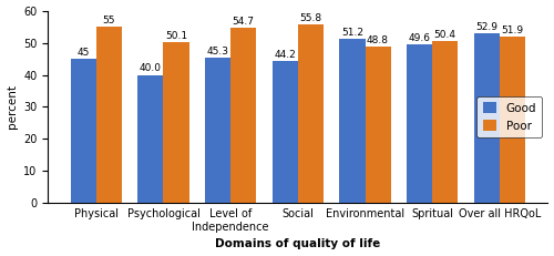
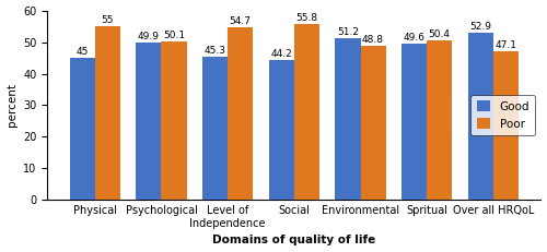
Good/Psychological: 40.0 -> 49.9
Poor/Over all HRQoL: 51.9 -> 47.1
